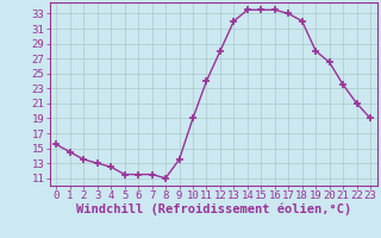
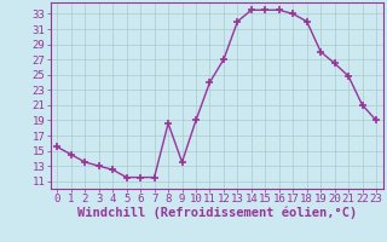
8: 11.0 -> 18.6
12: 28.0 -> 27.0
21: 23.5 -> 24.8
